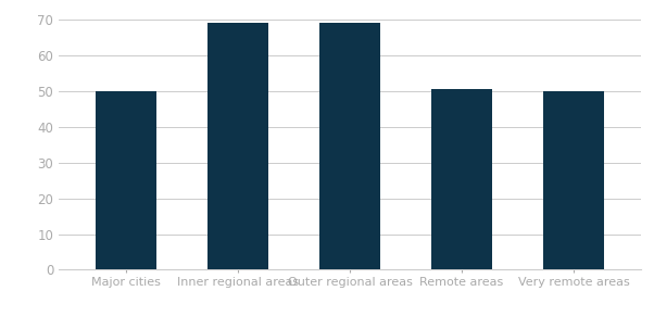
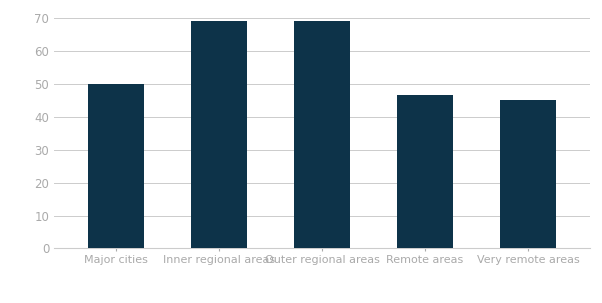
Remote areas: 50.5 -> 46.5
Very remote areas: 50.0 -> 45.0
